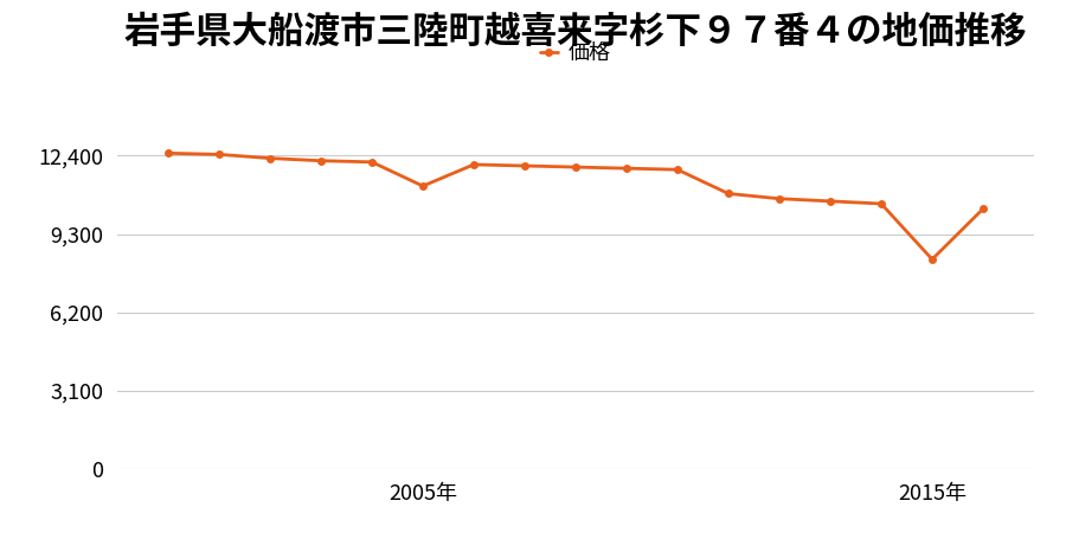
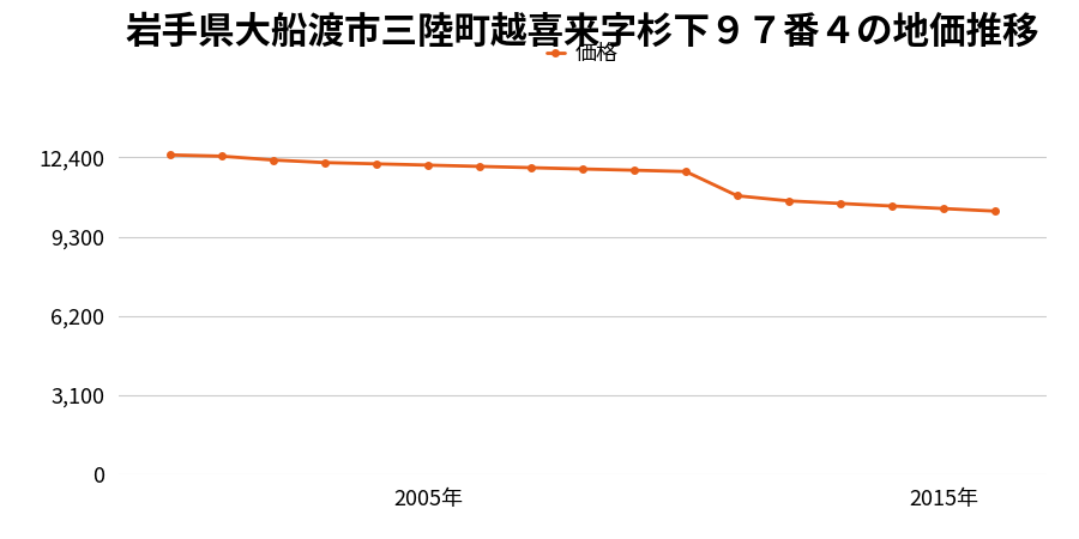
2005年: 11,200 -> 12,100
2015年: 8,300 -> 10,400
